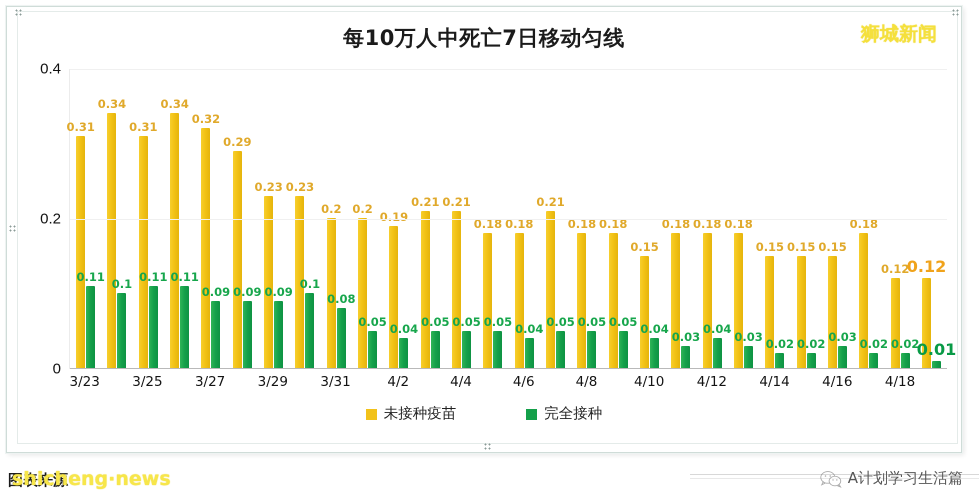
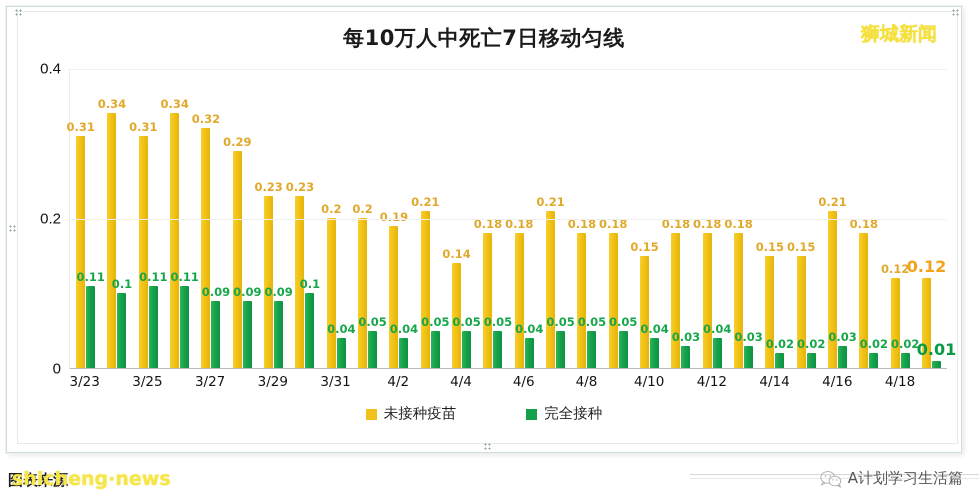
完全接种/3/31: 0.08 -> 0.04
未接种疫苗/4/4: 0.21 -> 0.14
未接种疫苗/4/16: 0.15 -> 0.21
